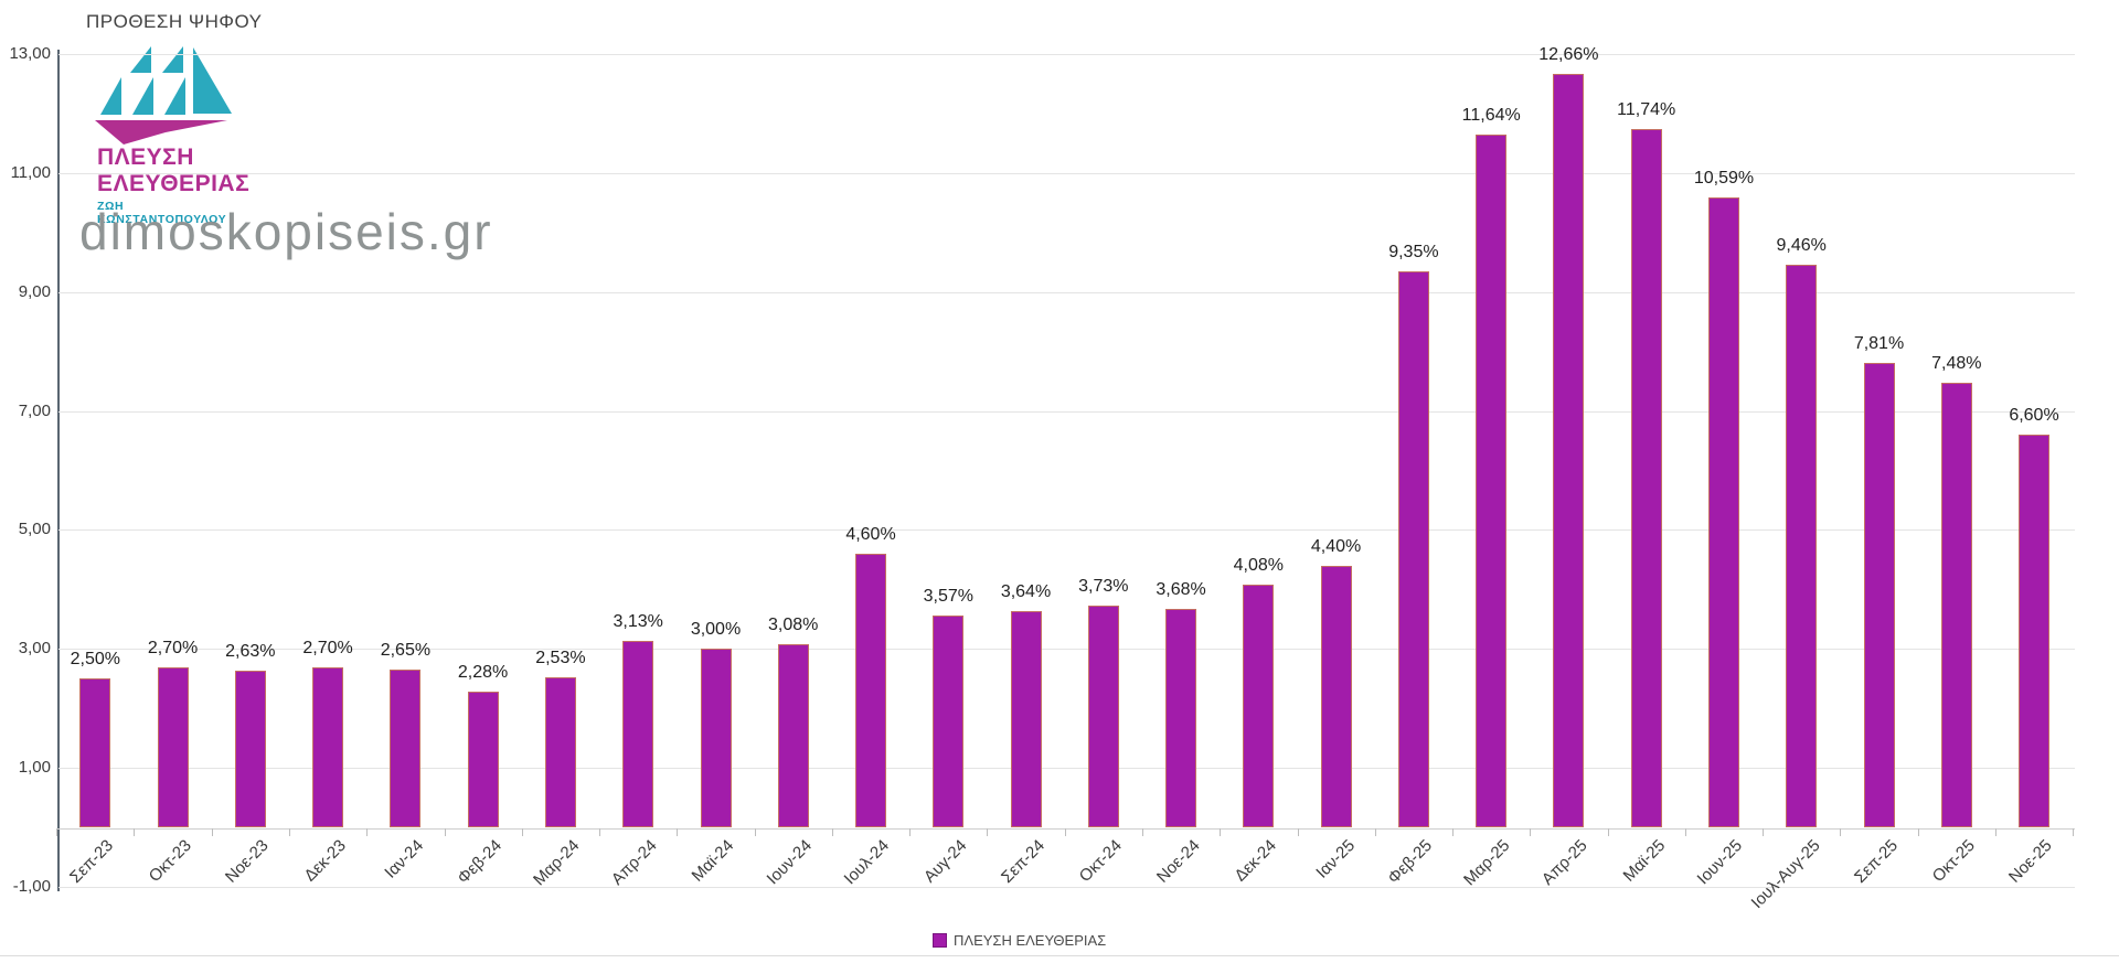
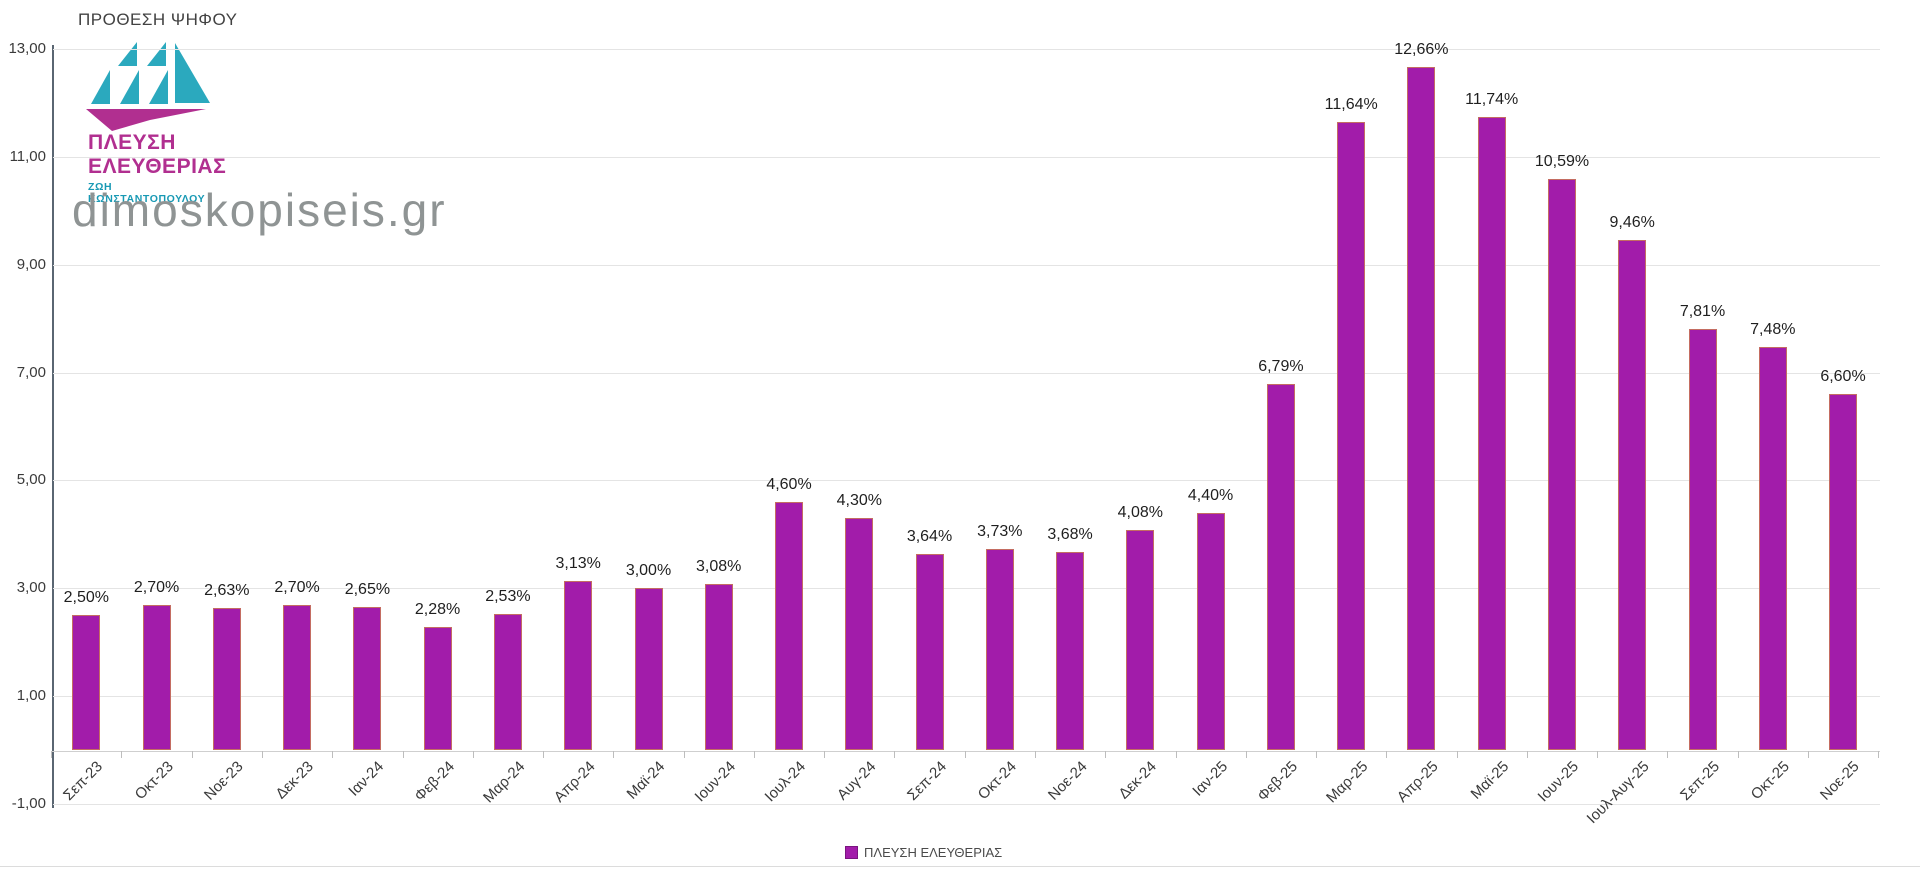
Αυγ-24: 3,57% -> 4,30%
Φεβ-25: 9,35% -> 6,79%
